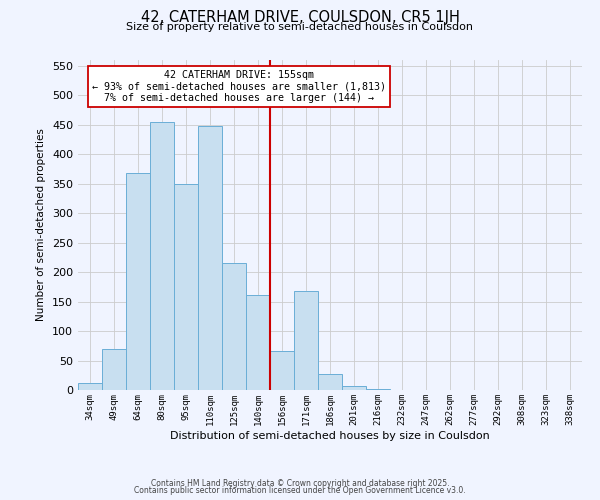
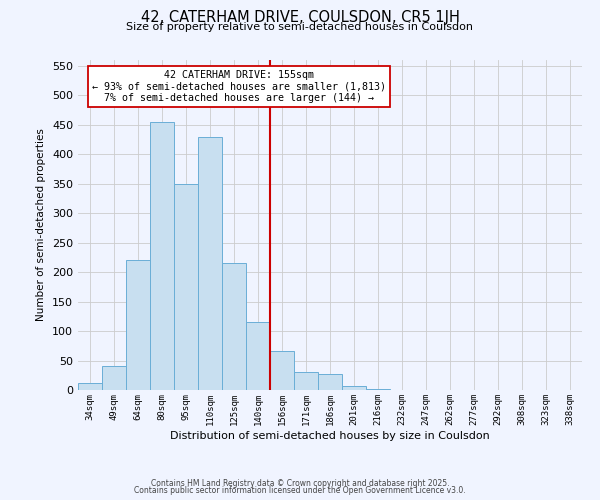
49sqm: 70 -> 40
64sqm: 368 -> 220
110sqm: 448 -> 430
140sqm: 162 -> 115
171sqm: 168 -> 30
